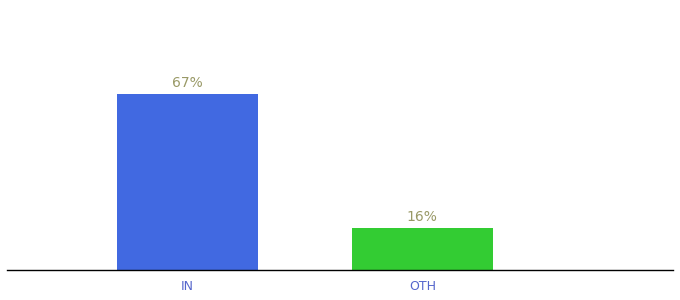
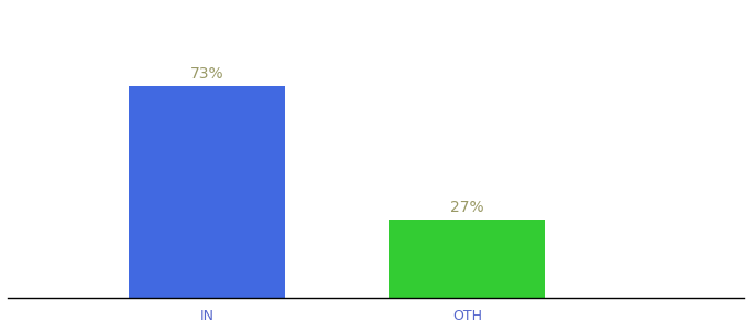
IN: 67% -> 73%
OTH: 16% -> 27%
